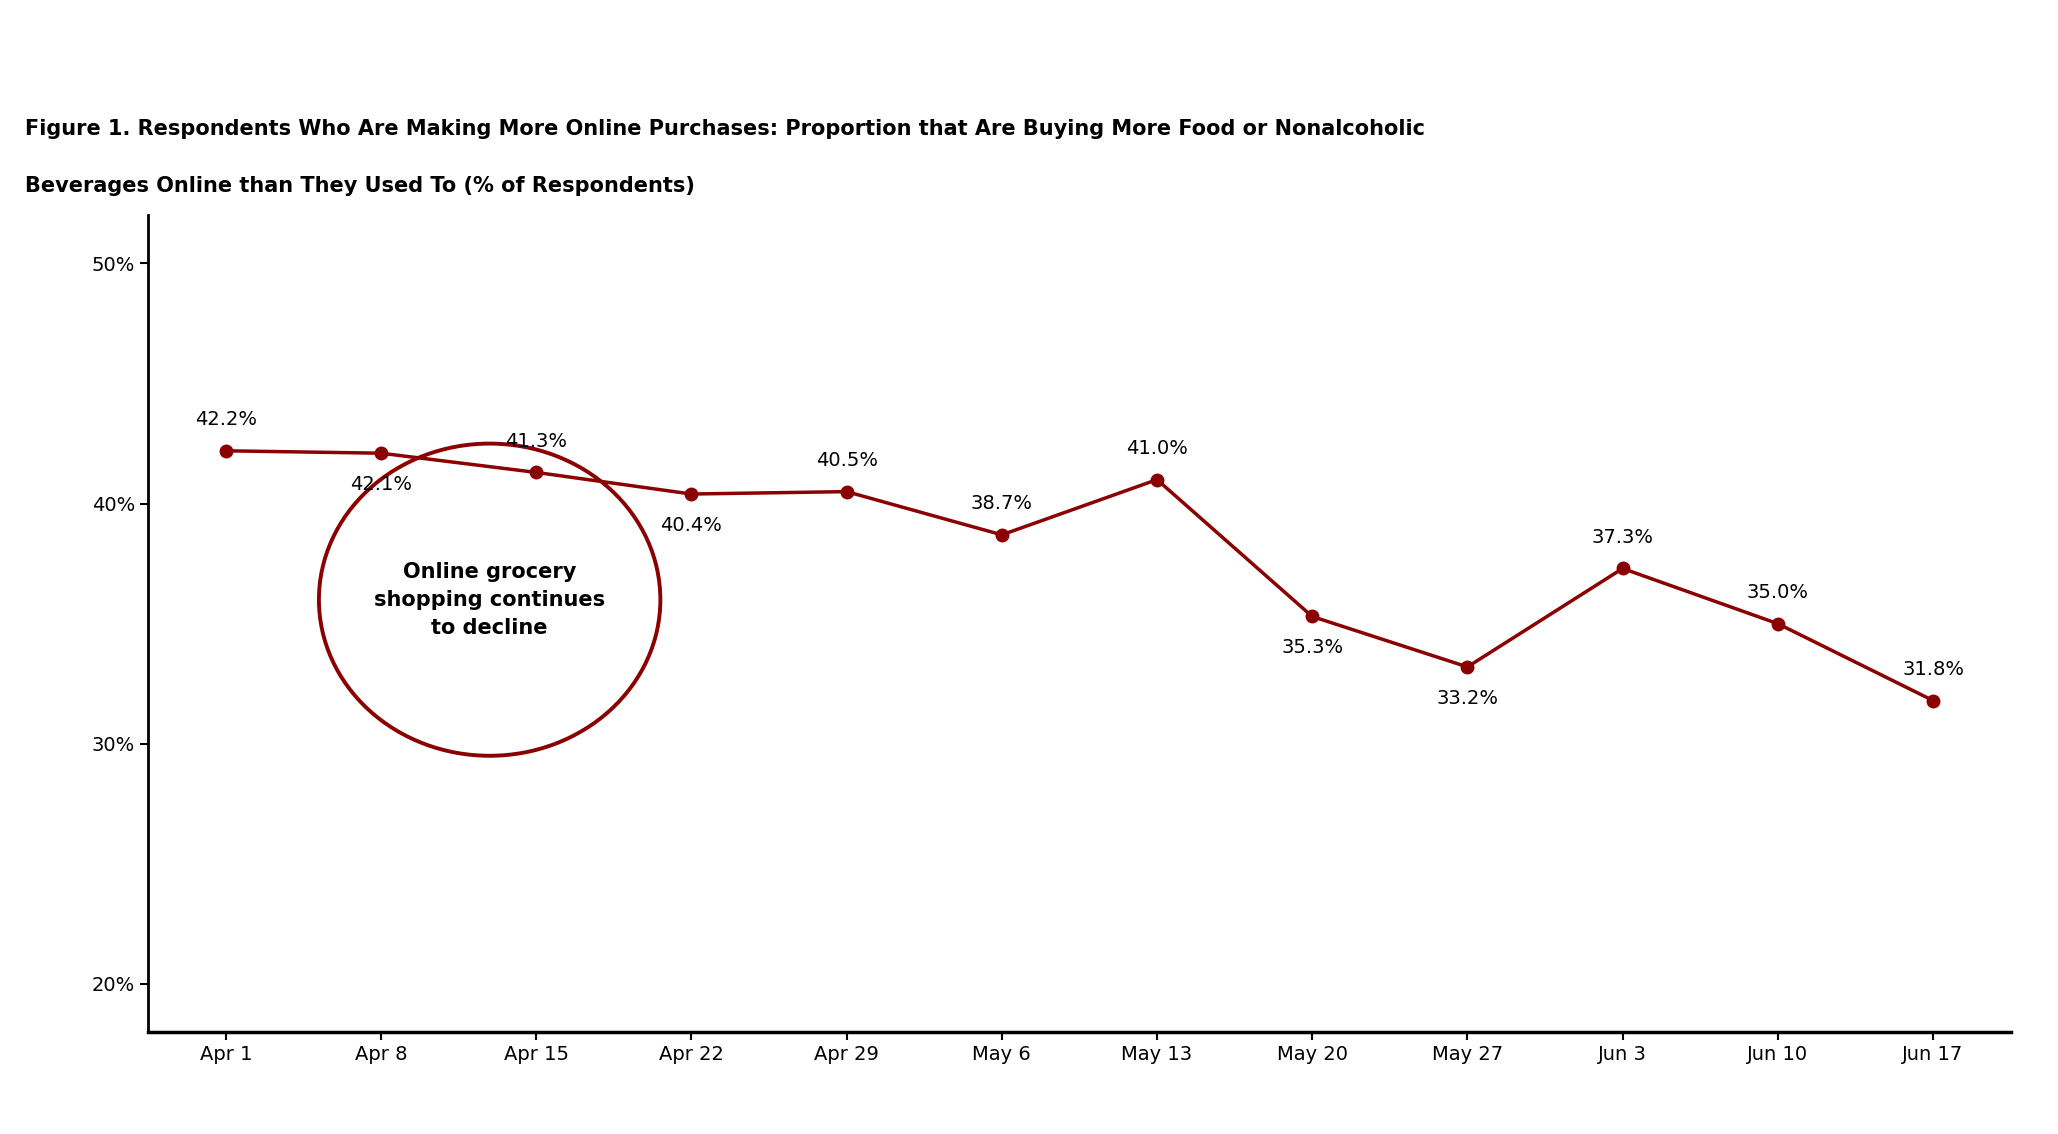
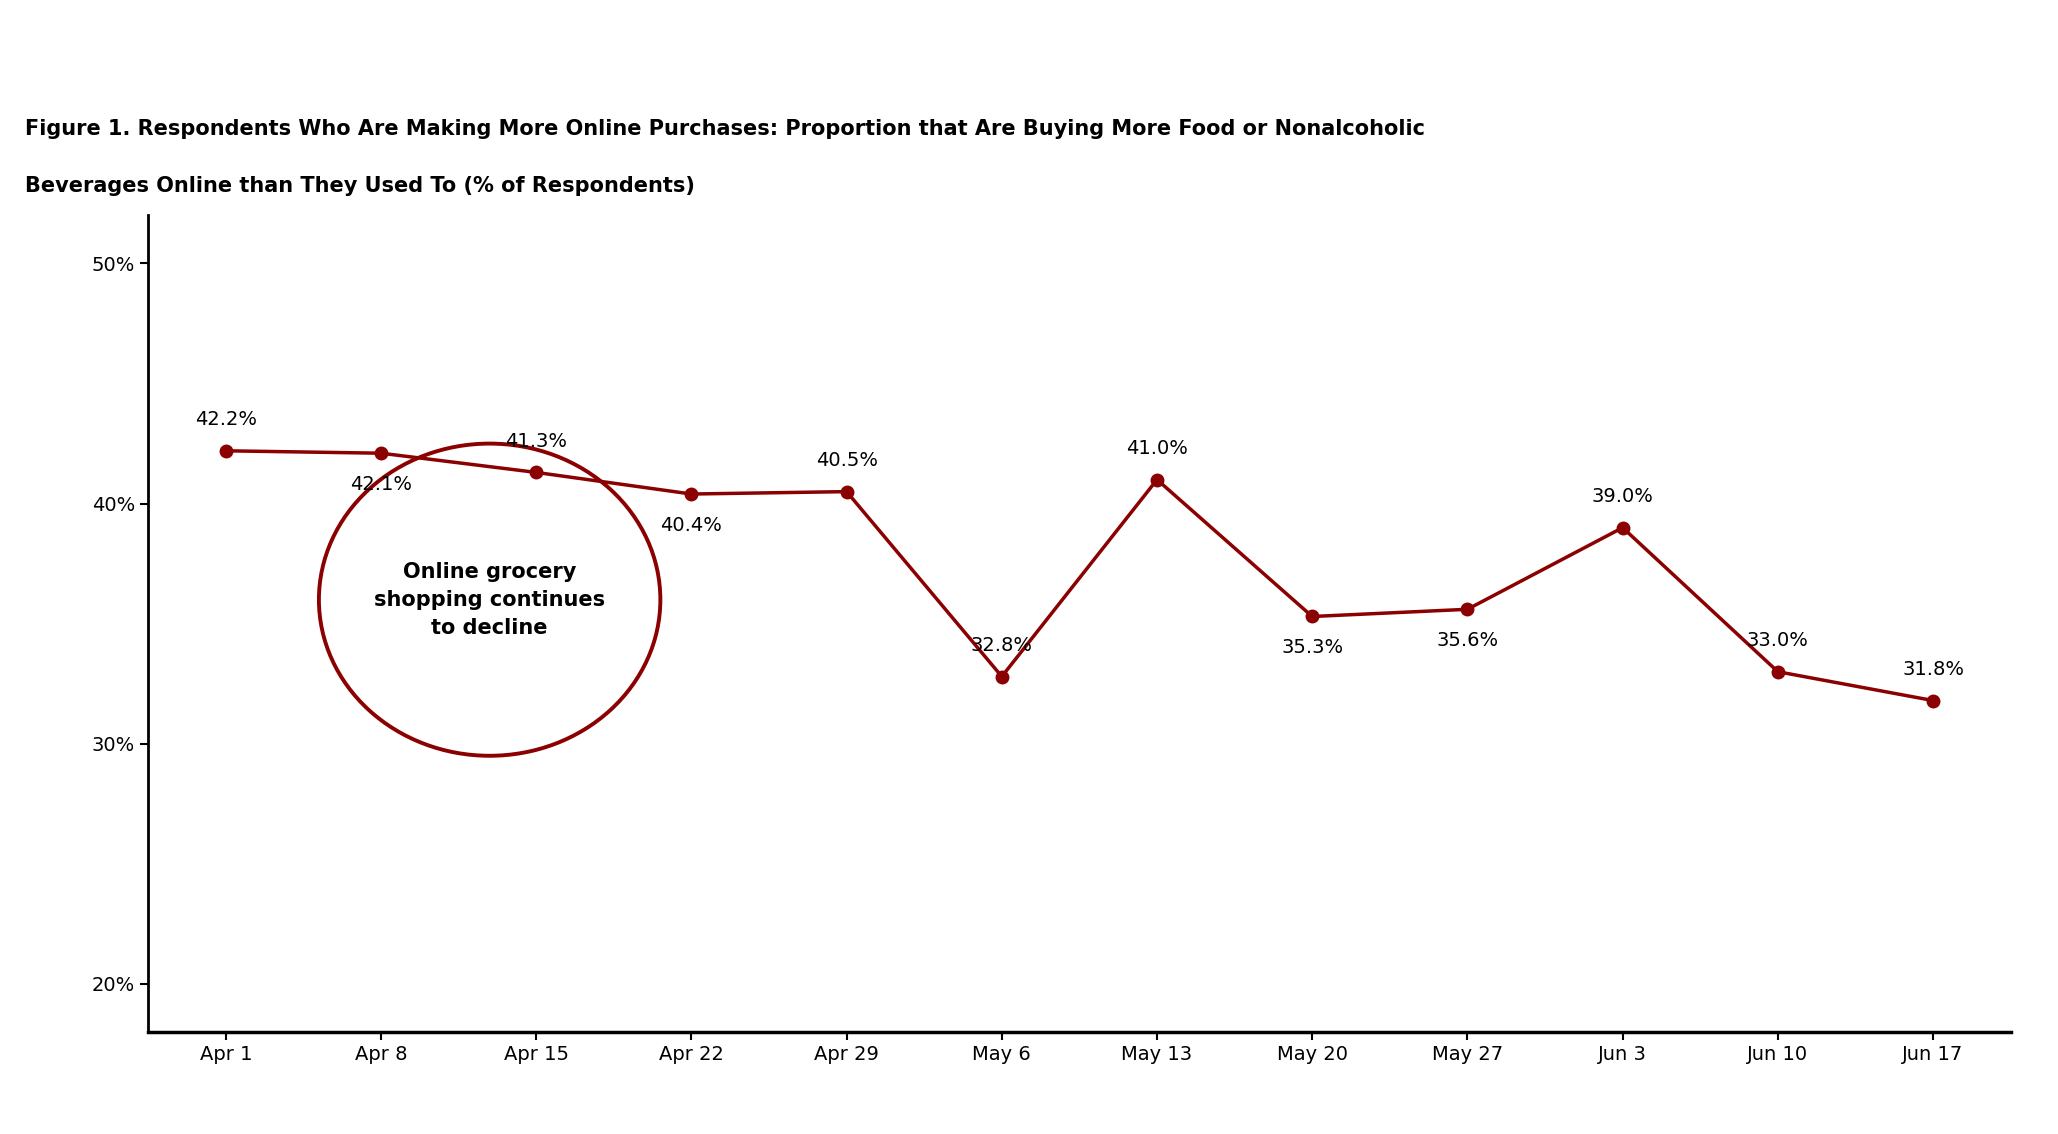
May 6: 38.7% -> 32.8%
May 27: 33.2% -> 35.6%
Jun 3: 37.3% -> 39.0%
Jun 10: 35.0% -> 33.0%
